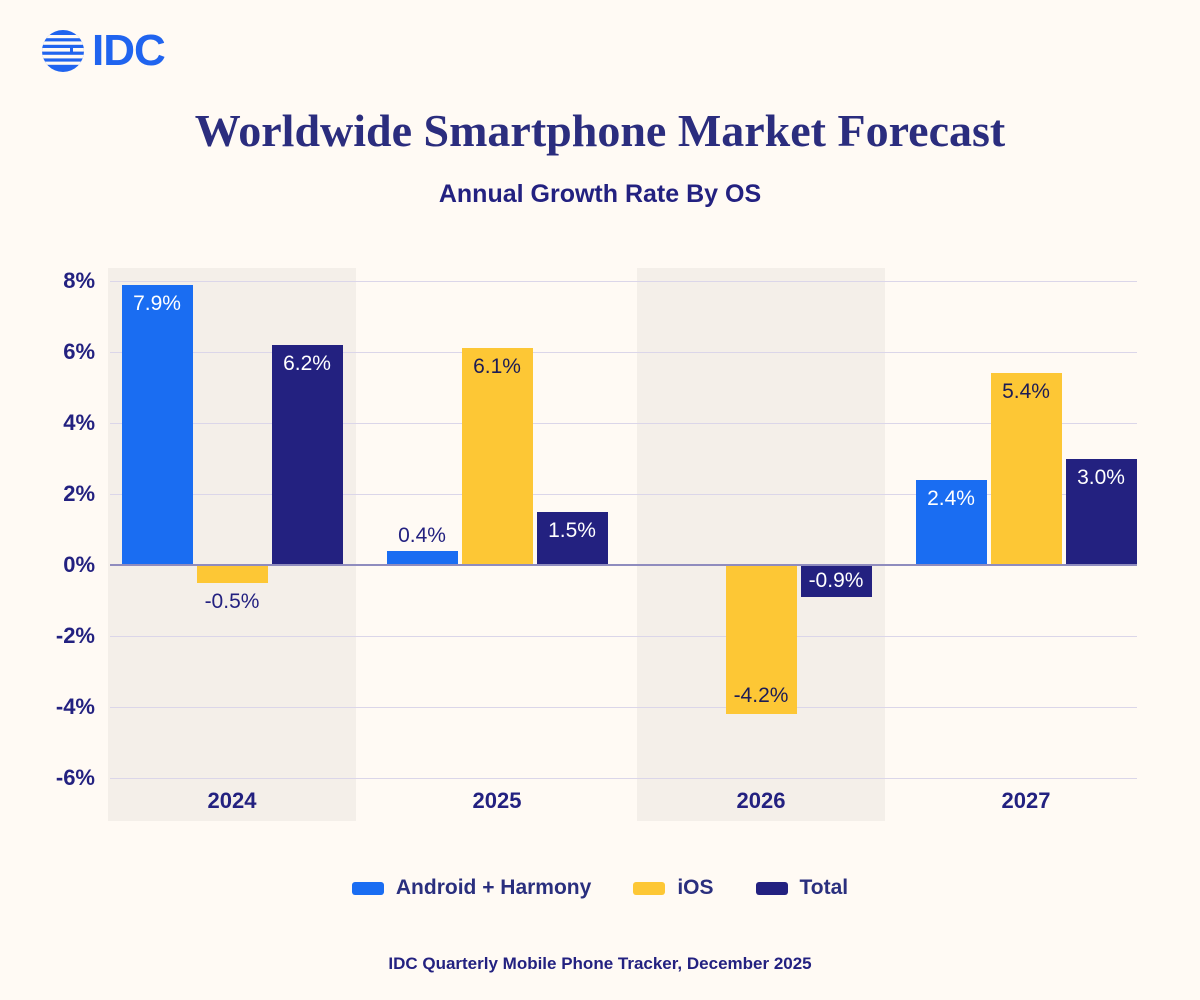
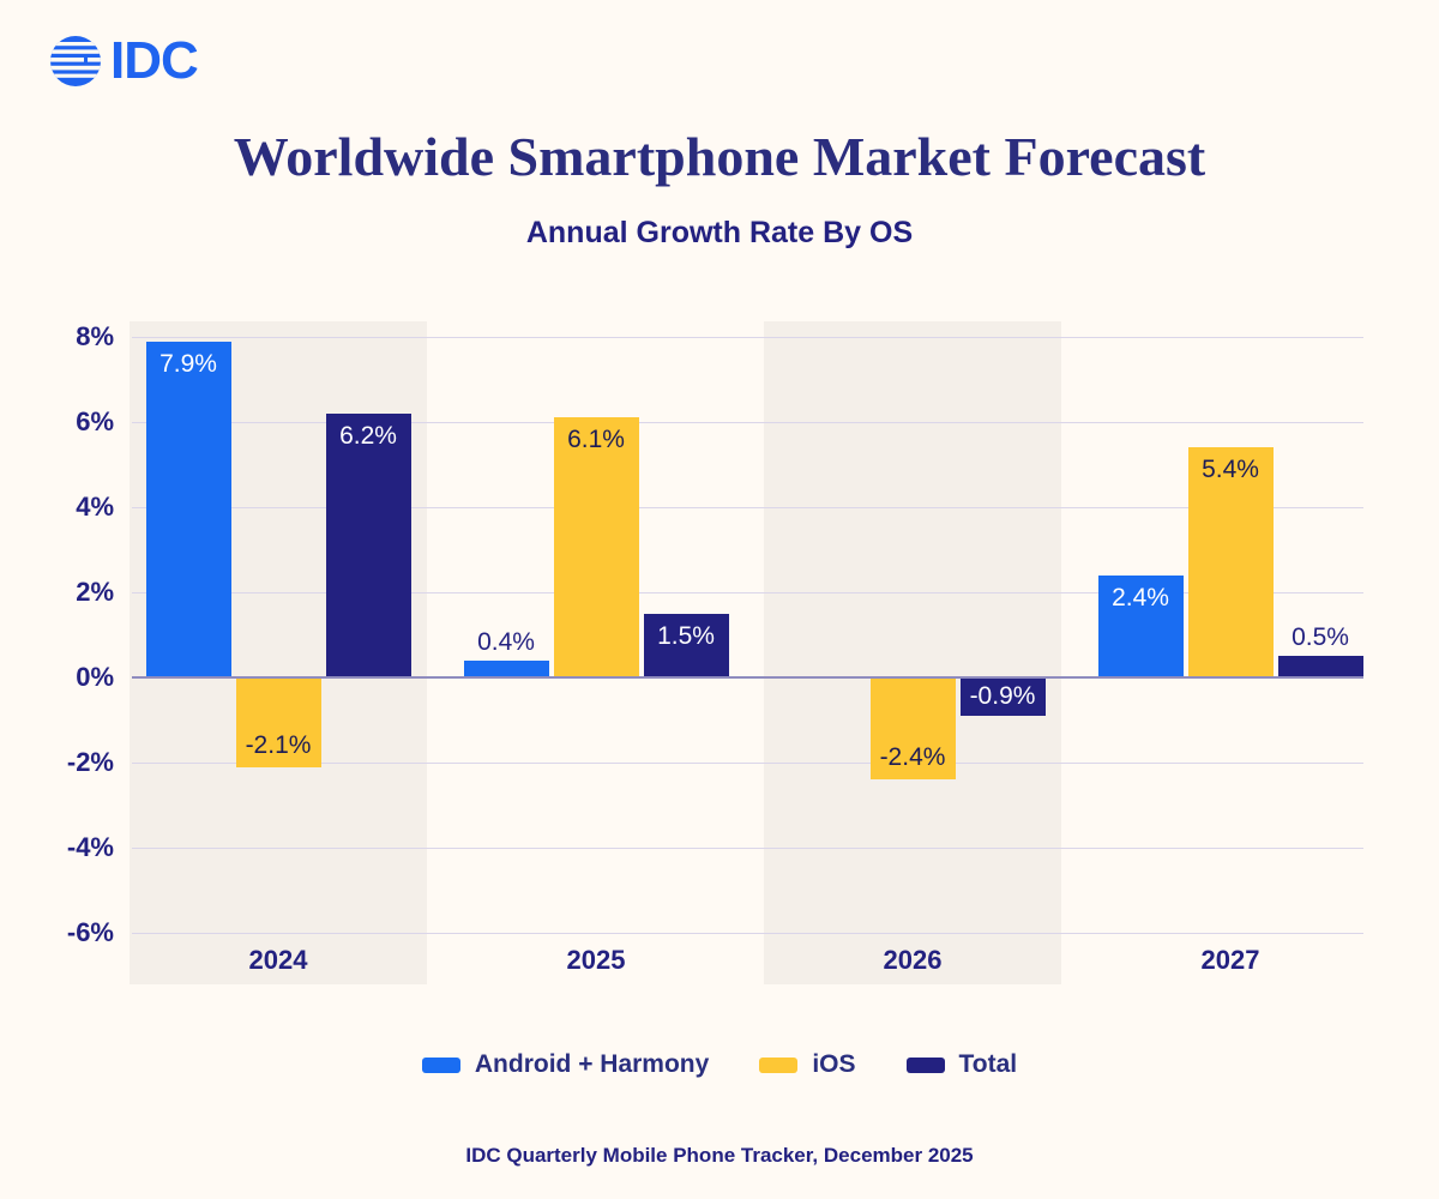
iOS/2024: -0.5% -> -2.1%
iOS/2026: -4.2% -> -2.4%
Total/2027: 3.0% -> 0.5%
